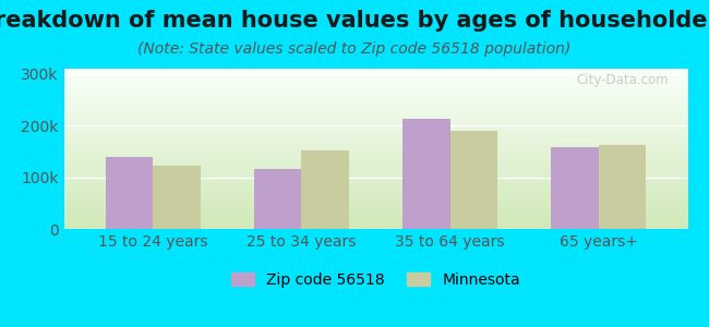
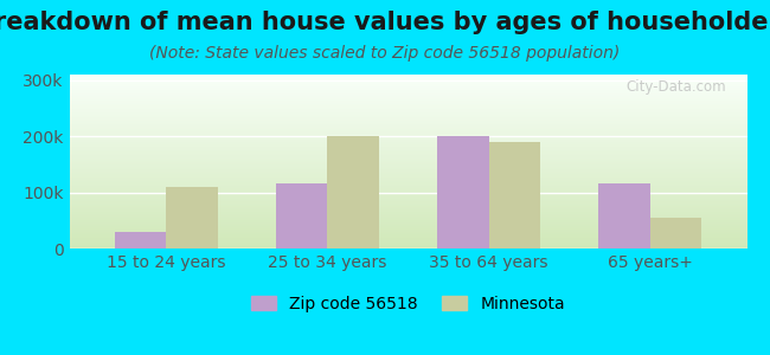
Zip code 56518/15 to 24 years: 140k -> 30k
Minnesota/15 to 24 years: 122k -> 110k
Minnesota/25 to 34 years: 152k -> 200k
Zip code 56518/35 to 64 years: 212k -> 200k
Zip code 56518/65 years+: 158k -> 115k
Minnesota/65 years+: 163k -> 55k
